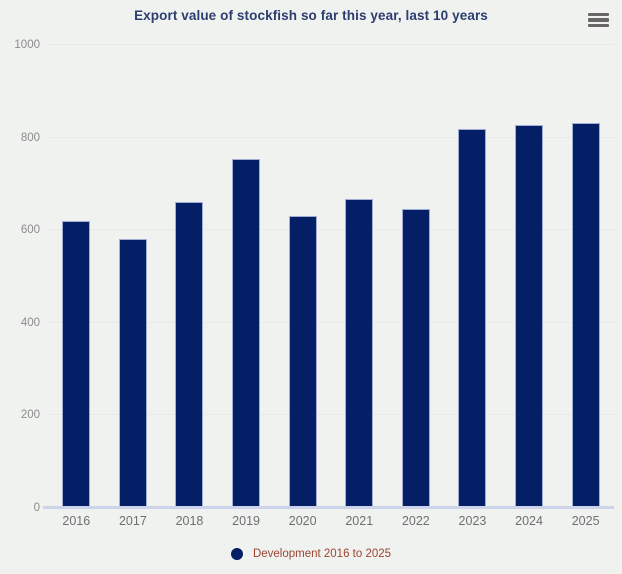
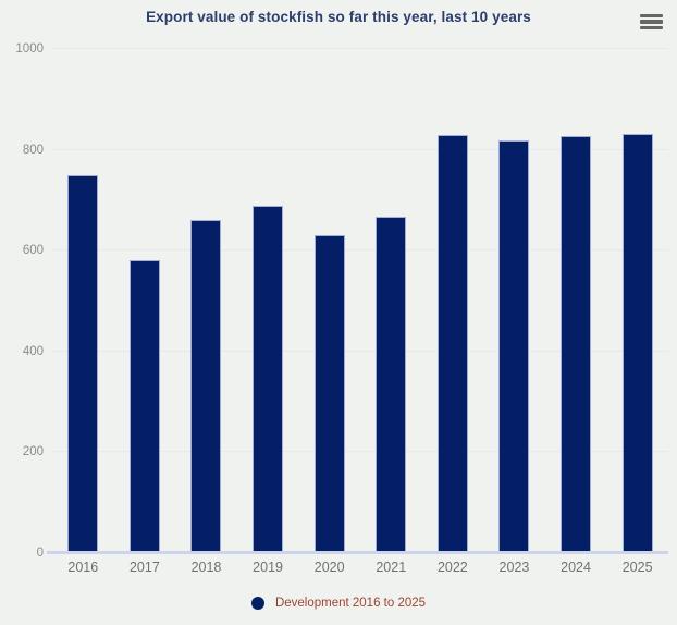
2016: 620 -> 750
2019: 750 -> 690
2022: 650 -> 830
